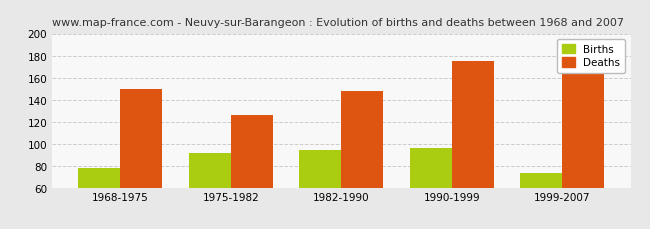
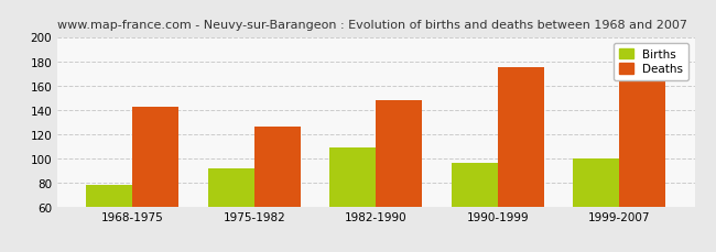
Deaths/1968-1975: 150 -> 142
Births/1982-1990: 94 -> 109
Births/1999-2007: 73 -> 100
